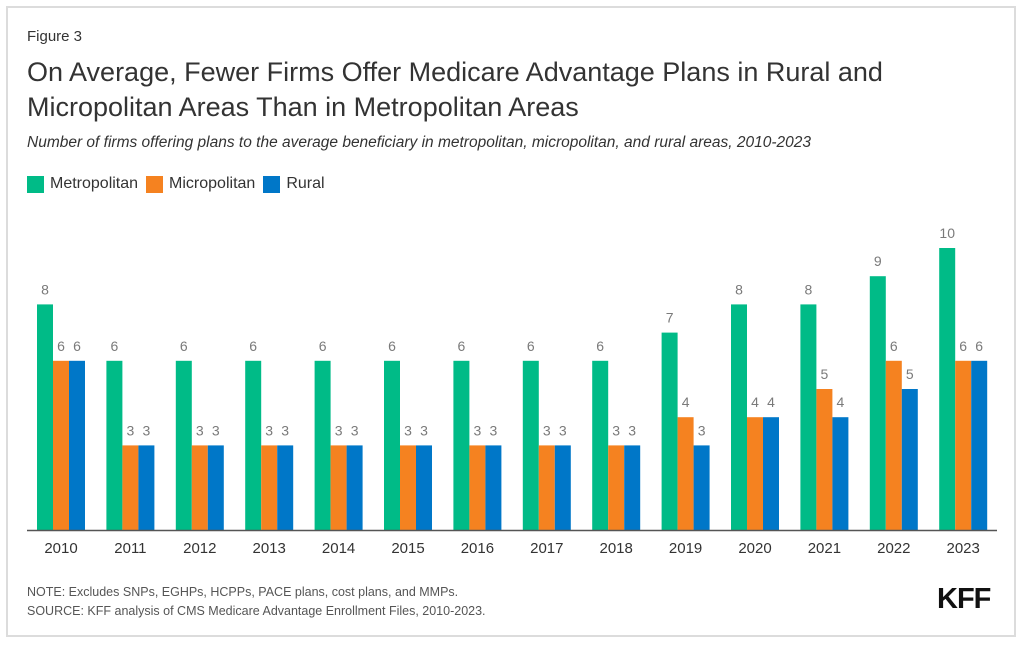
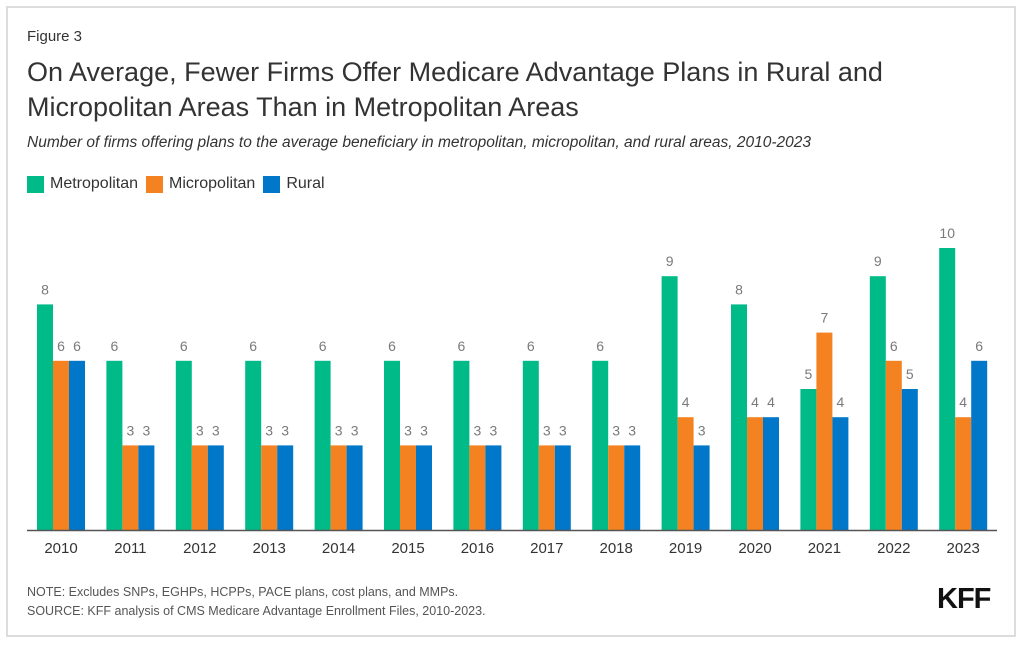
Metropolitan/2019: 7 -> 9
Metropolitan/2021: 8 -> 5
Micropolitan/2021: 5 -> 7
Micropolitan/2023: 6 -> 4
